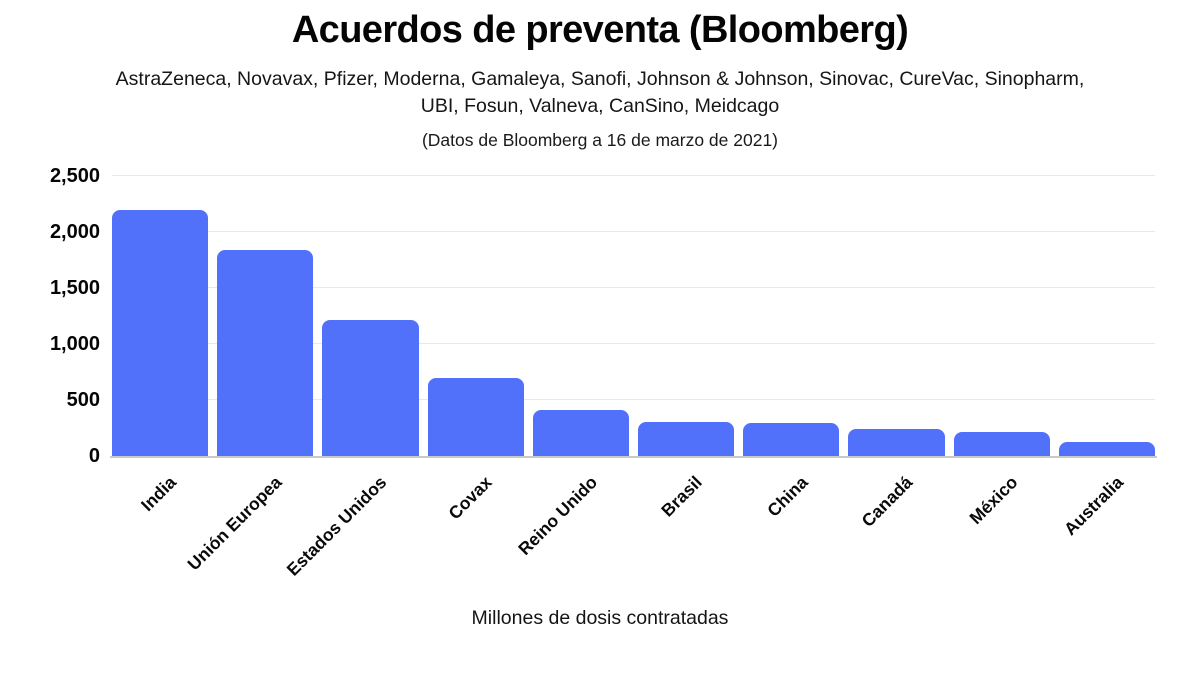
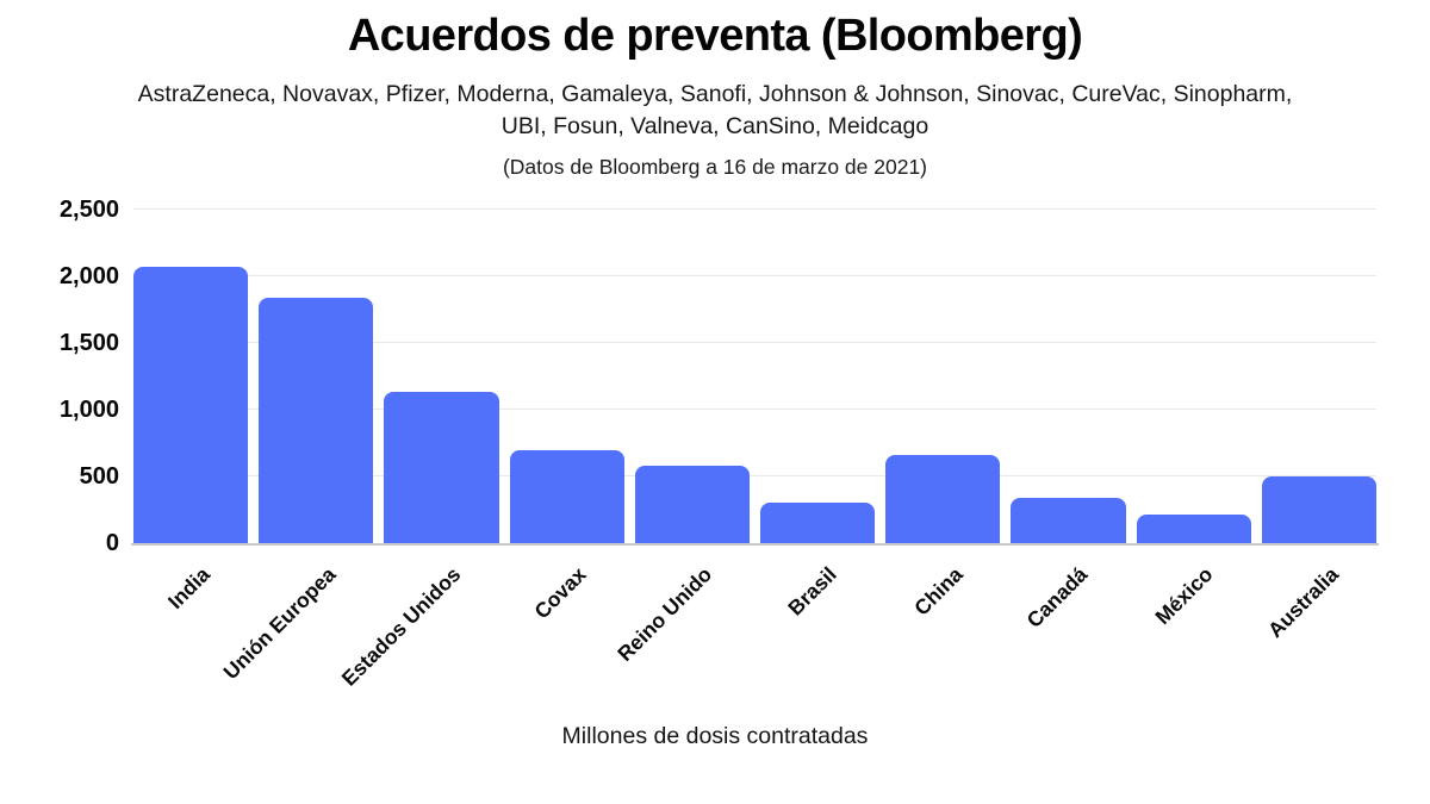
India: 2200 -> 2070
Estados Unidos: 1210 -> 1130
Reino Unido: 420 -> 580
China: 300 -> 660
Canadá: 240 -> 340
Australia: 130 -> 500
